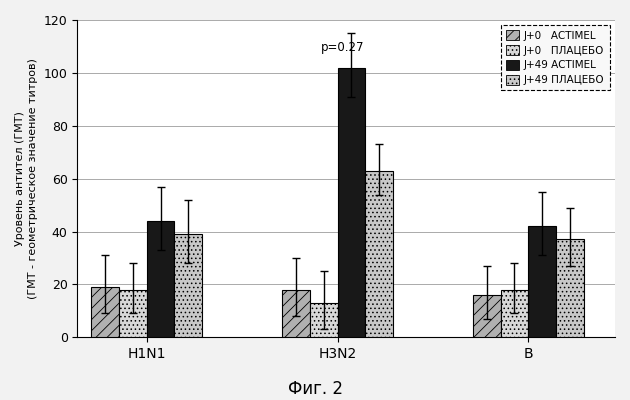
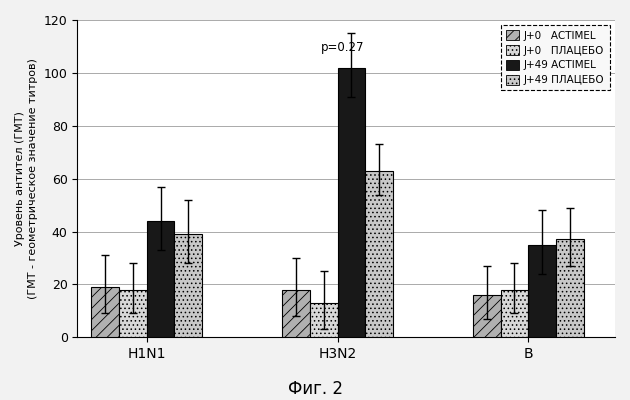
J+49 ACTIMEL/B: 42 -> 35
